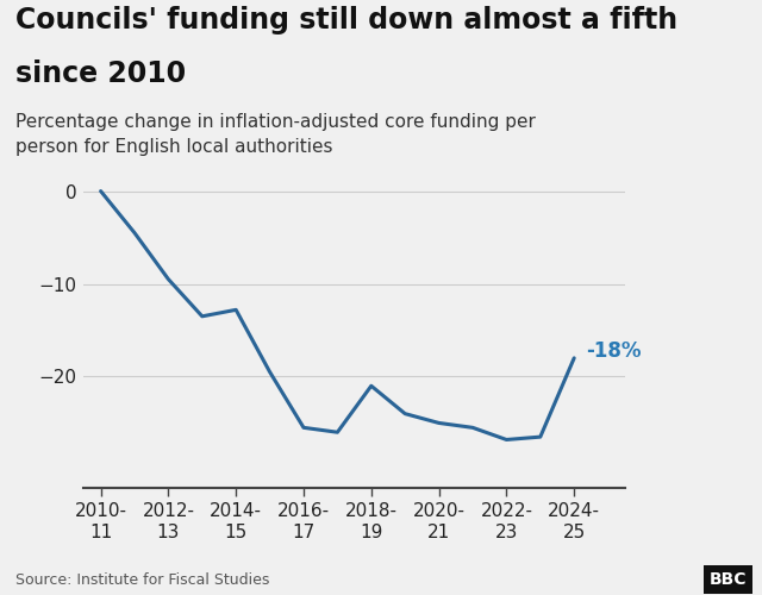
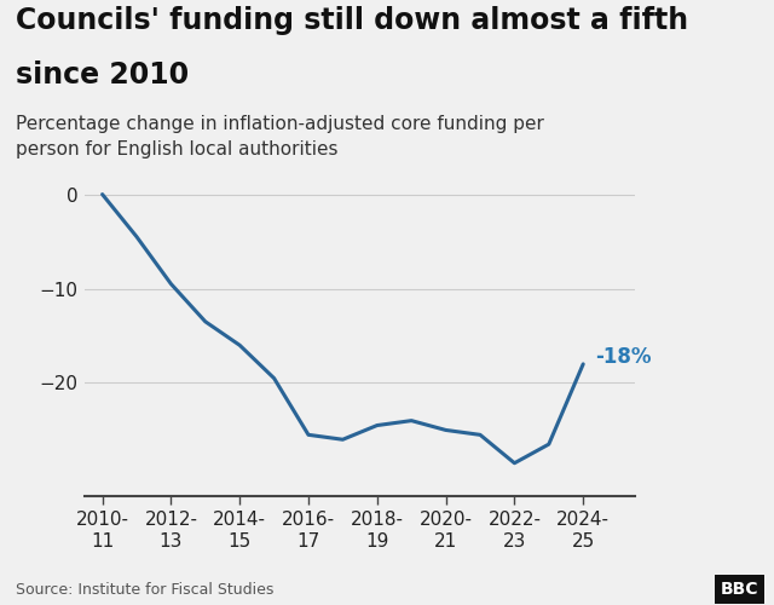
2014- 15: -12.8 -> -16.0
2018- 19: -21.0 -> -24.5
2022- 23: -26.8 -> -28.5
